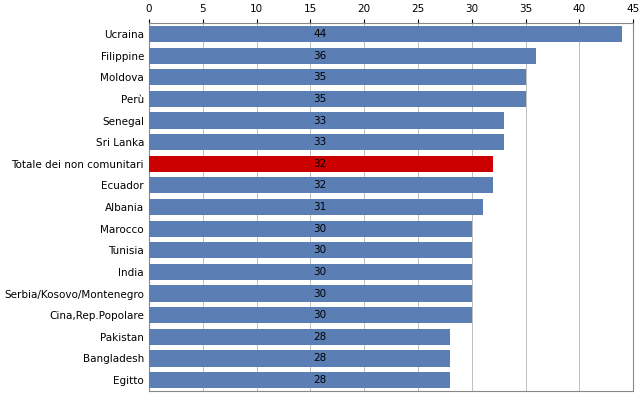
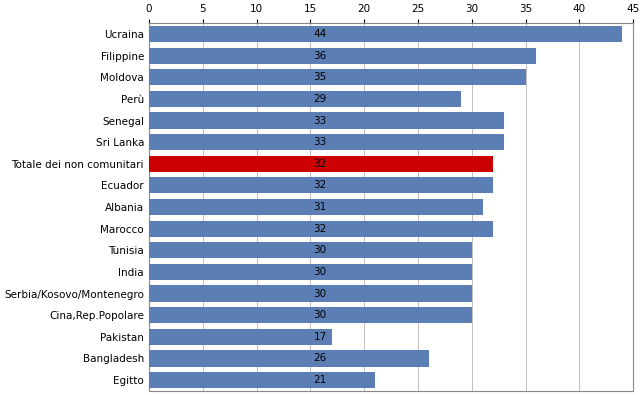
Perù: 35 -> 29
Marocco: 30 -> 32
Pakistan: 28 -> 17
Bangladesh: 28 -> 26
Egitto: 28 -> 21
